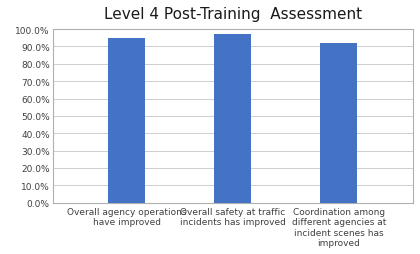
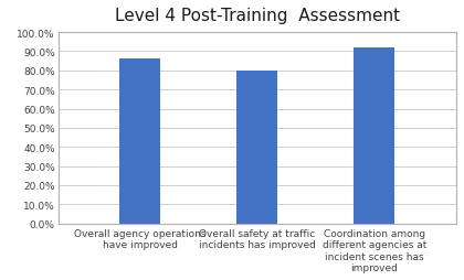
Overall agency operations have improved: 95% -> 86%
Overall safety at traffic incidents has improved: 97% -> 80%
